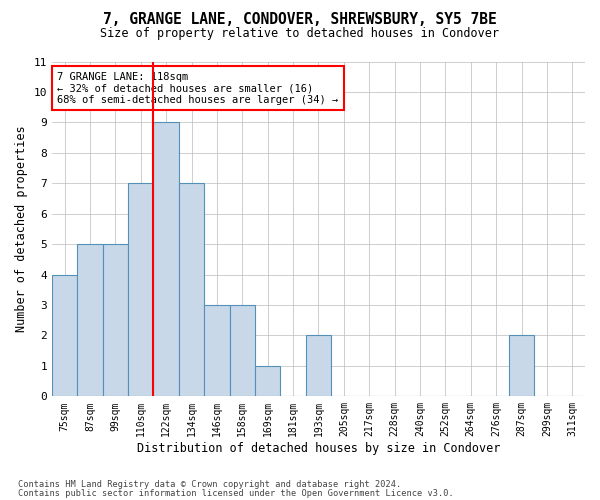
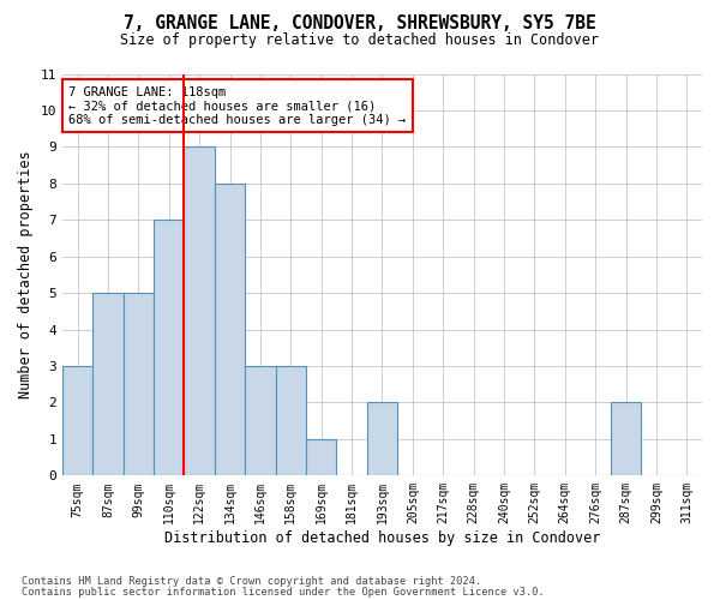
75sqm: 4 -> 3
134sqm: 7 -> 8
